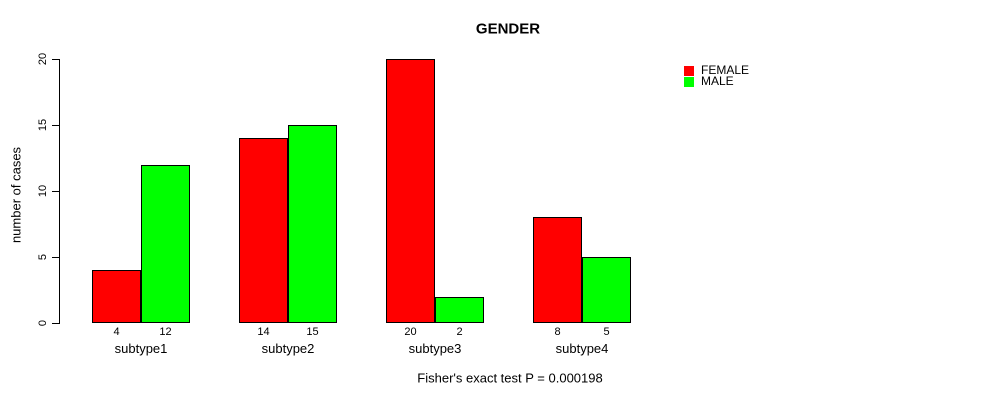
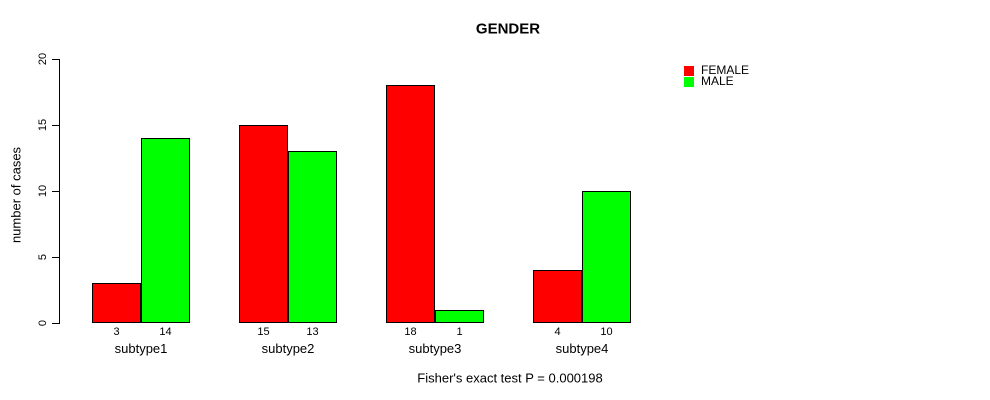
FEMALE/subtype1: 4 -> 3
MALE/subtype1: 12 -> 14
FEMALE/subtype2: 14 -> 15
MALE/subtype2: 15 -> 13
FEMALE/subtype3: 20 -> 18
MALE/subtype3: 2 -> 1
FEMALE/subtype4: 8 -> 4
MALE/subtype4: 5 -> 10
